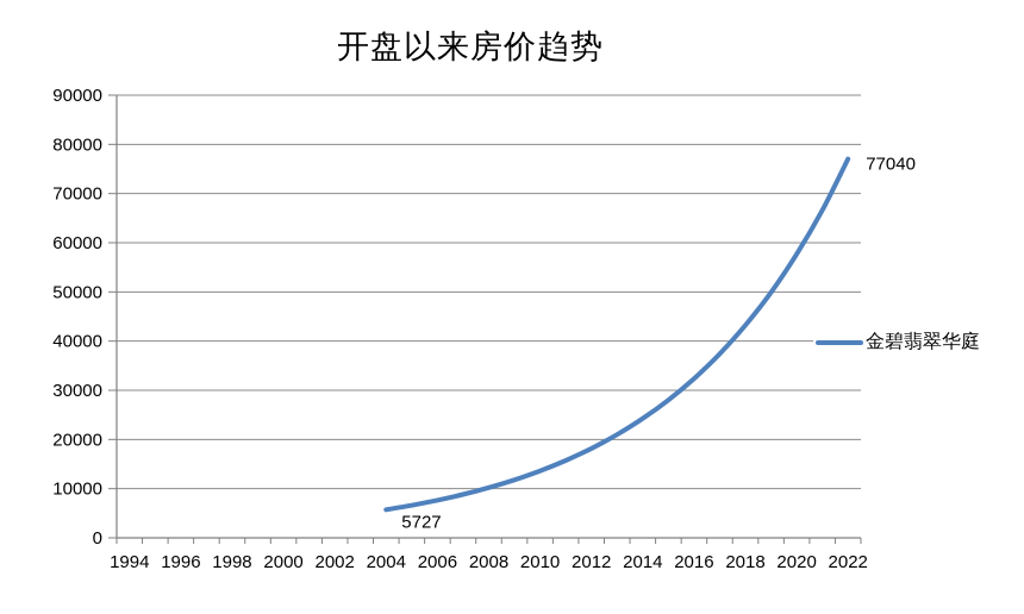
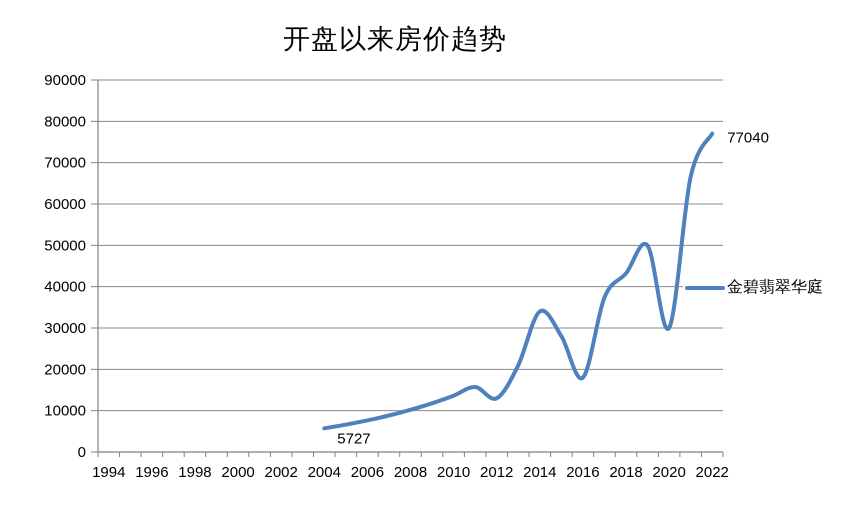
2012: 18000 -> 13000
2014: 24000 -> 34000
2016: 32000 -> 18000
2020: 58000 -> 30000
